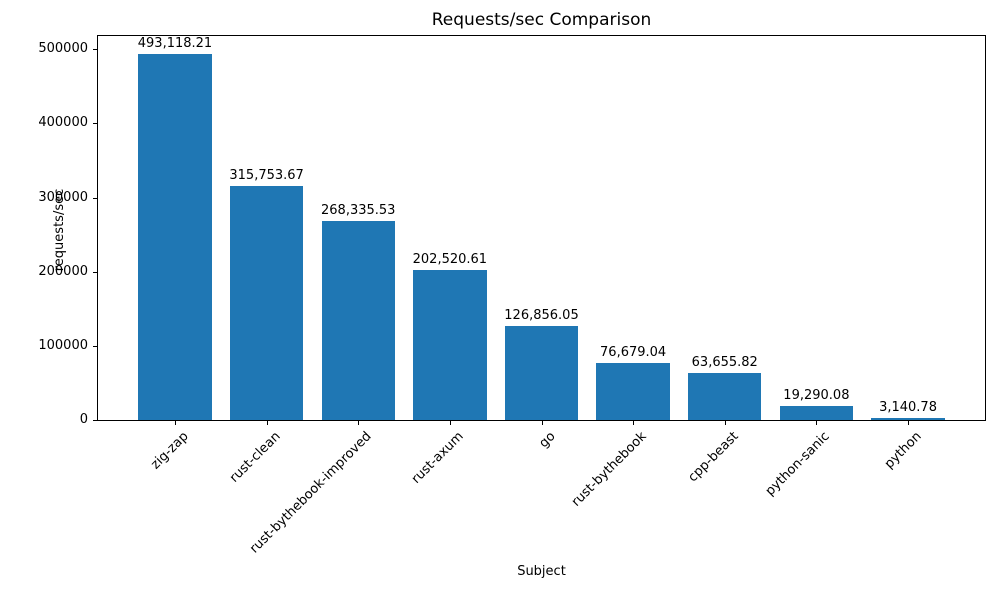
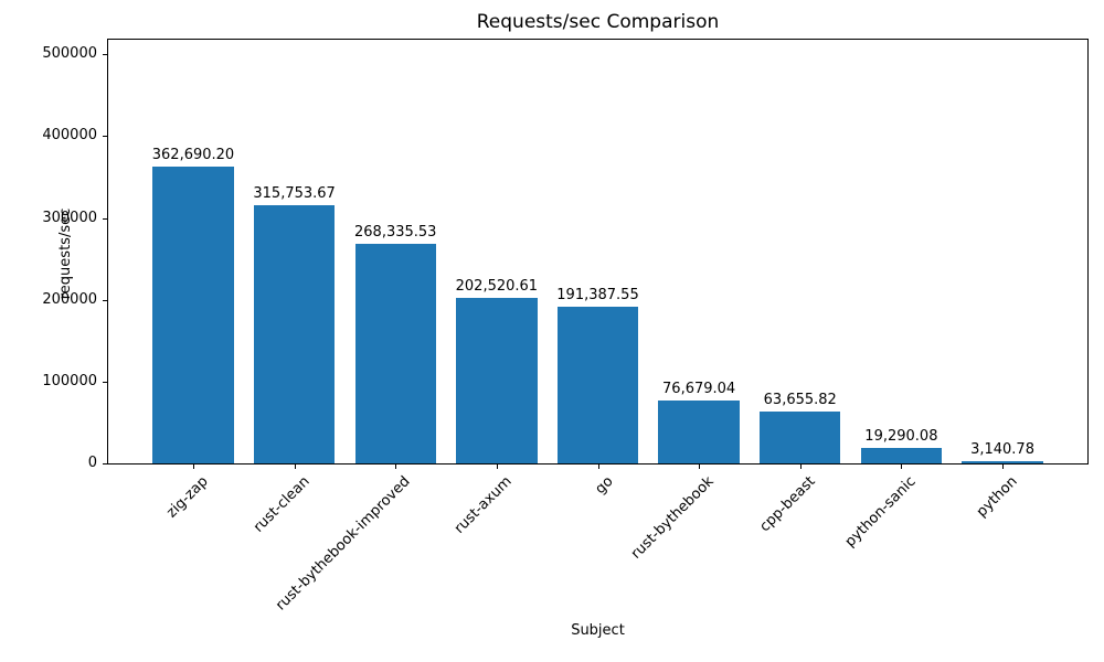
zig-zap: 493,118.21 -> 362,690.20
go: 126,856.05 -> 191,387.55
